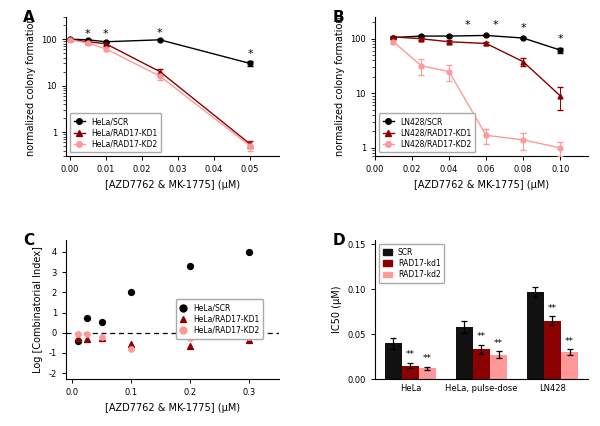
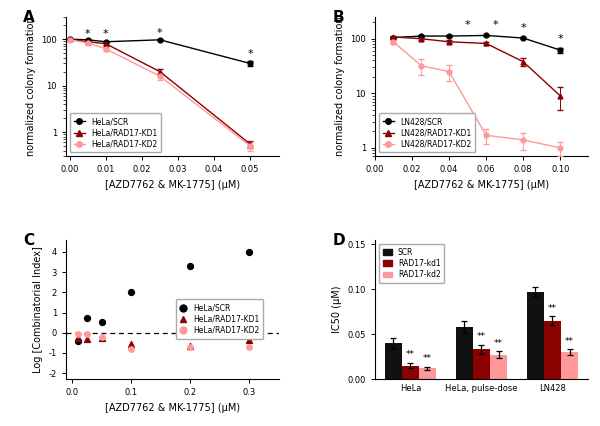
HeLa/RAD17-KD2/0.2: -0.25 -> -0.72
HeLa/RAD17-KD2/0.3: -0.20 -> -0.72
